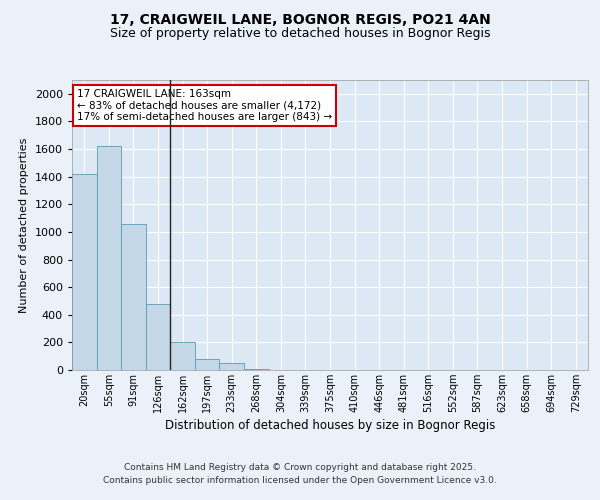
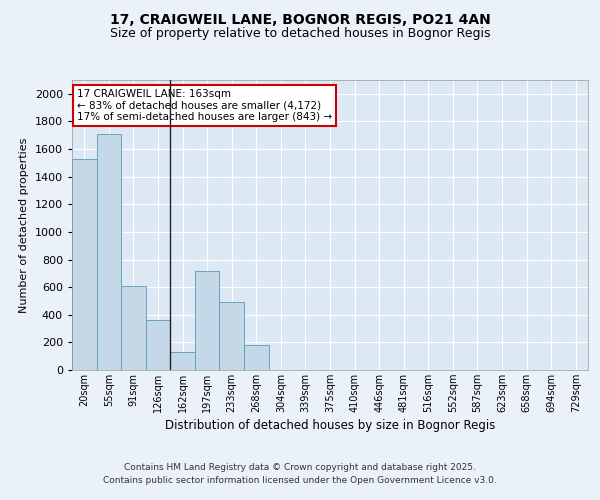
20sqm: 1420 -> 1530
55sqm: 1620 -> 1710
91sqm: 1060 -> 610
126sqm: 480 -> 360
162sqm: 200 -> 130
197sqm: 80 -> 720
233sqm: 50 -> 490
268sqm: 10 -> 180
